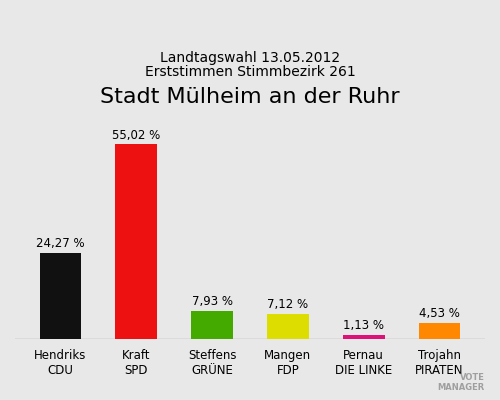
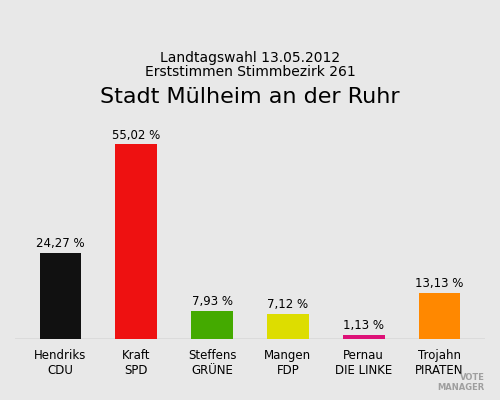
Trojahn PIRATEN: 4,53 -> 13,13
